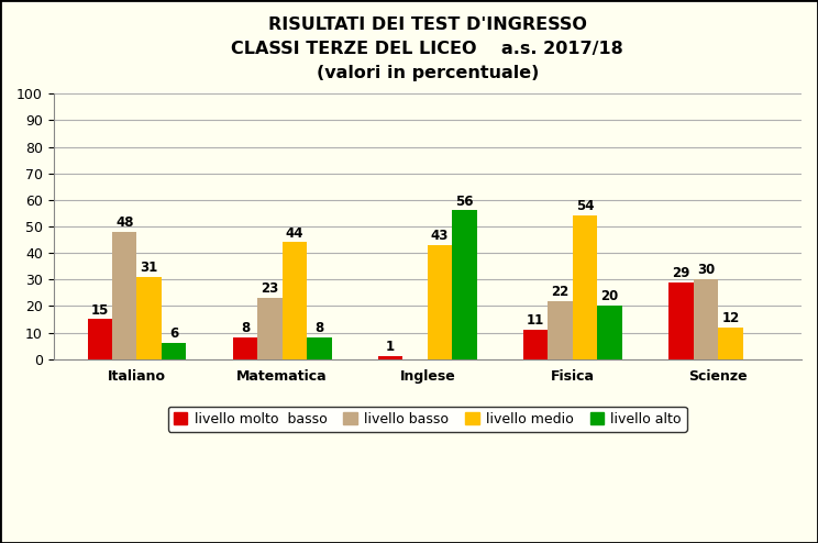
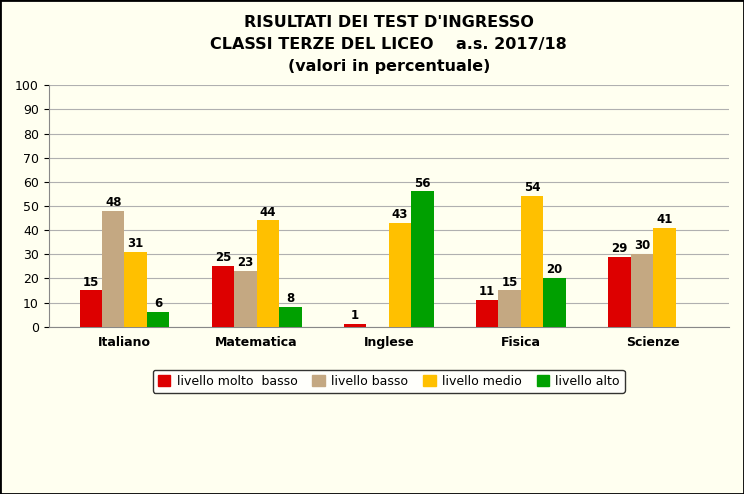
livello molto basso/Matematica: 8 -> 25
livello basso/Fisica: 22 -> 15
livello medio/Scienze: 12 -> 41
